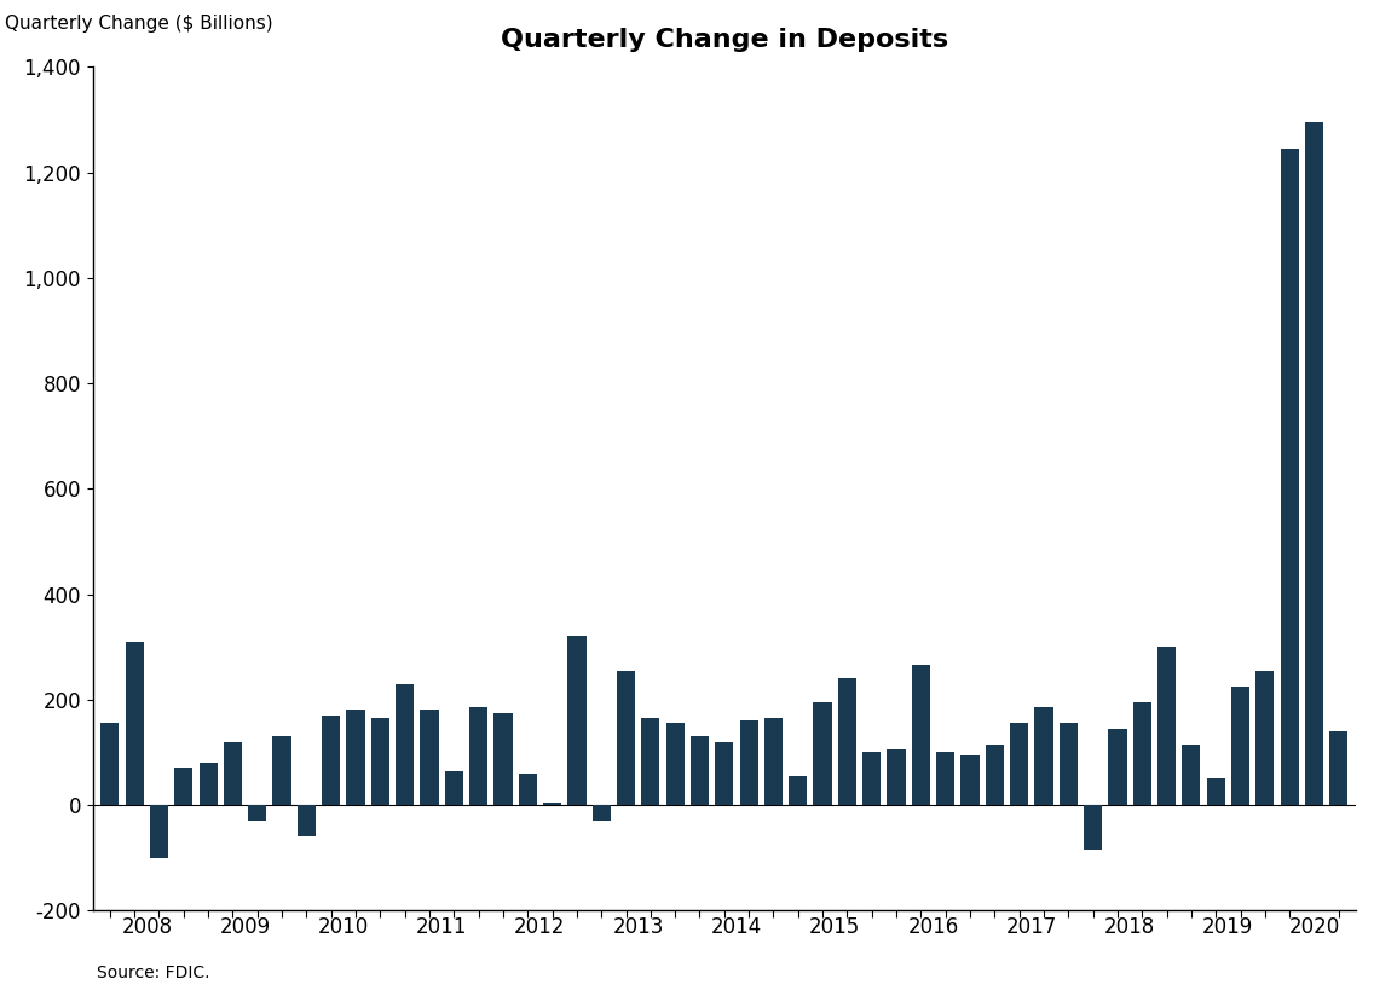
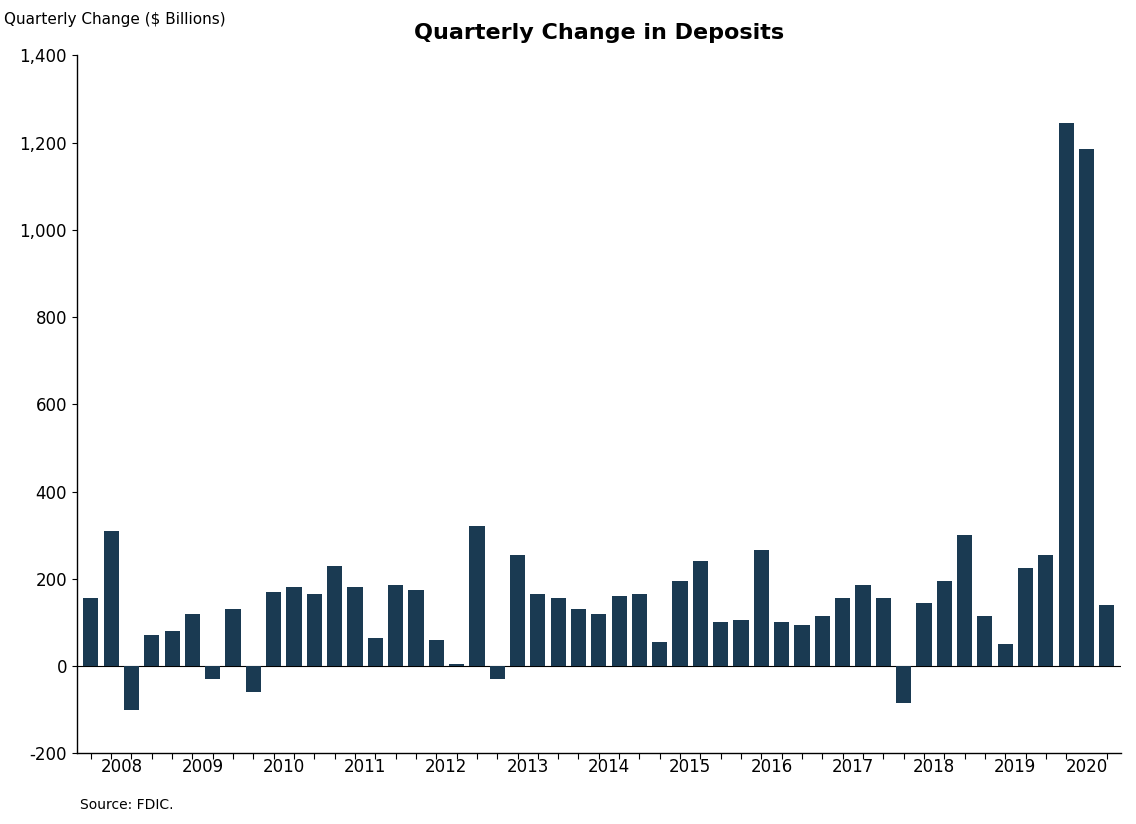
2020: 1,295 -> 1,185
